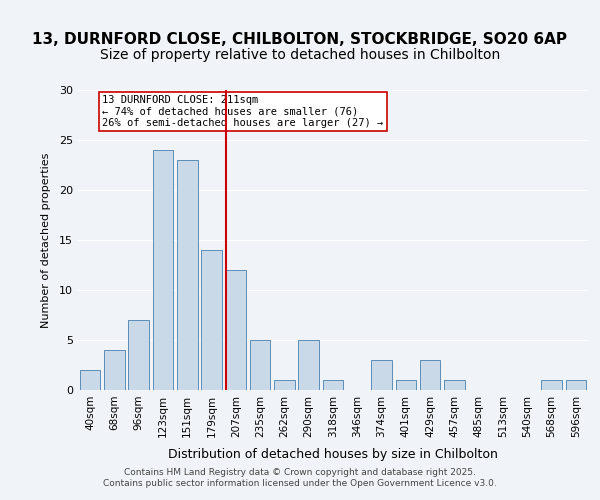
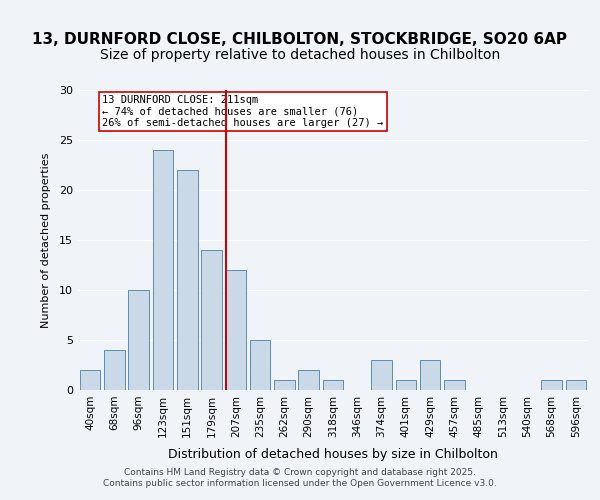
96sqm: 7 -> 10
151sqm: 23 -> 22
290sqm: 5 -> 2
